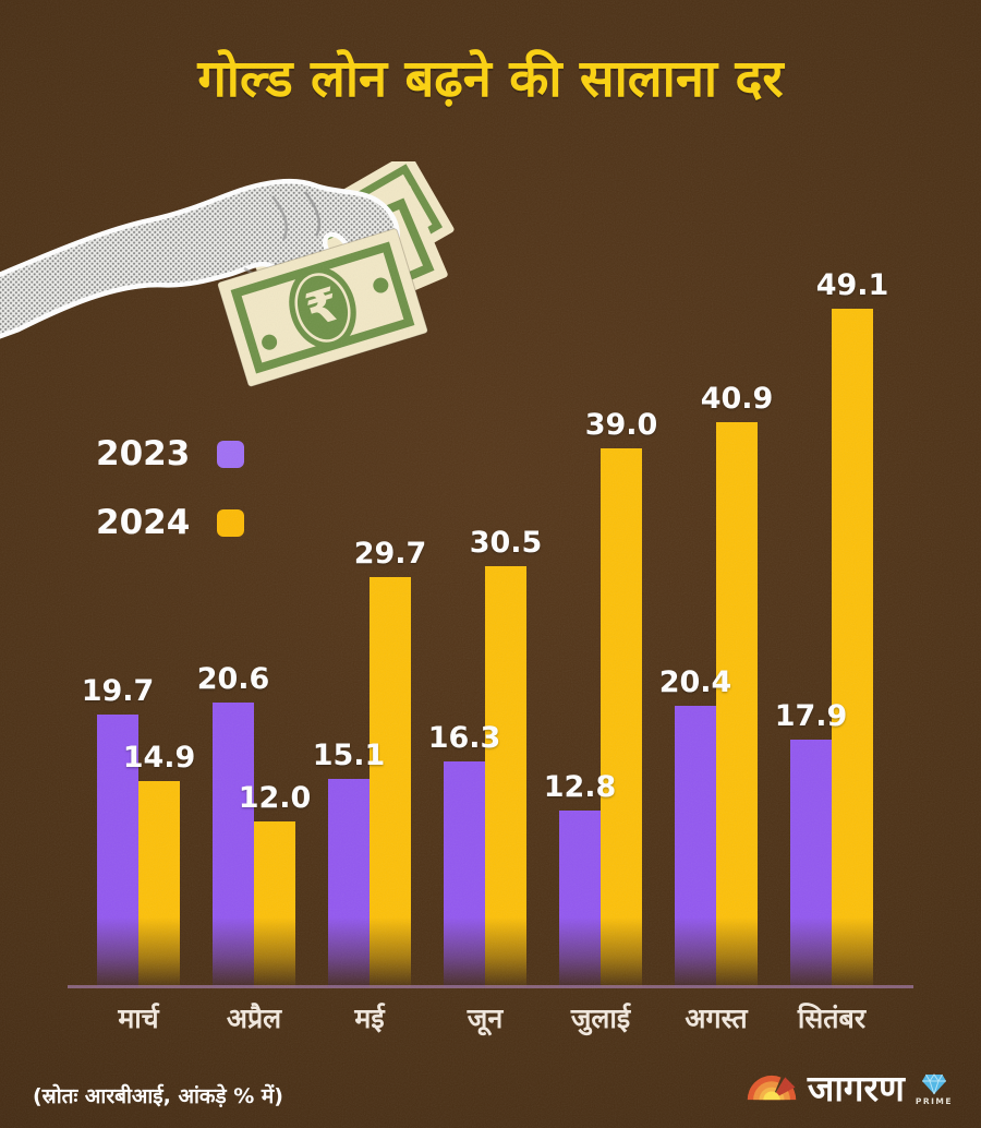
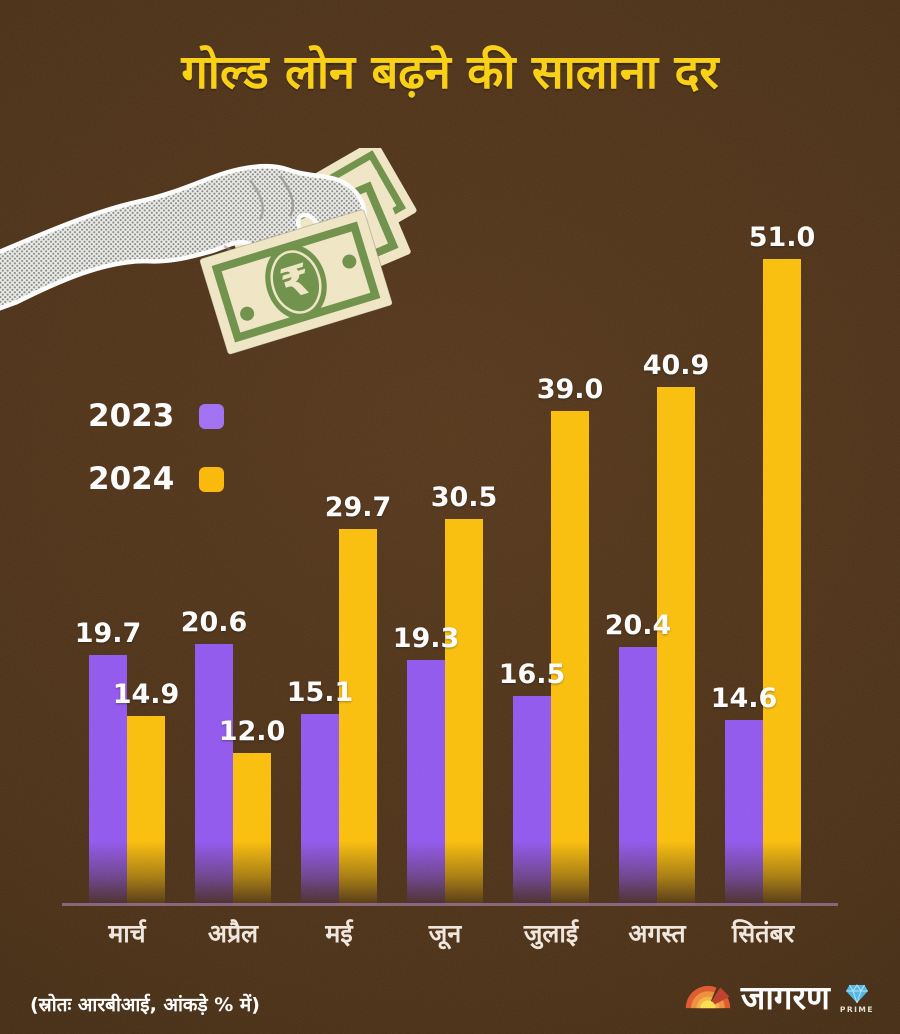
2023/जून: 16.3 -> 19.3
2023/जुलाई: 12.8 -> 16.5
2023/सितंबर: 17.9 -> 14.6
2024/सितंबर: 49.1 -> 51.0
